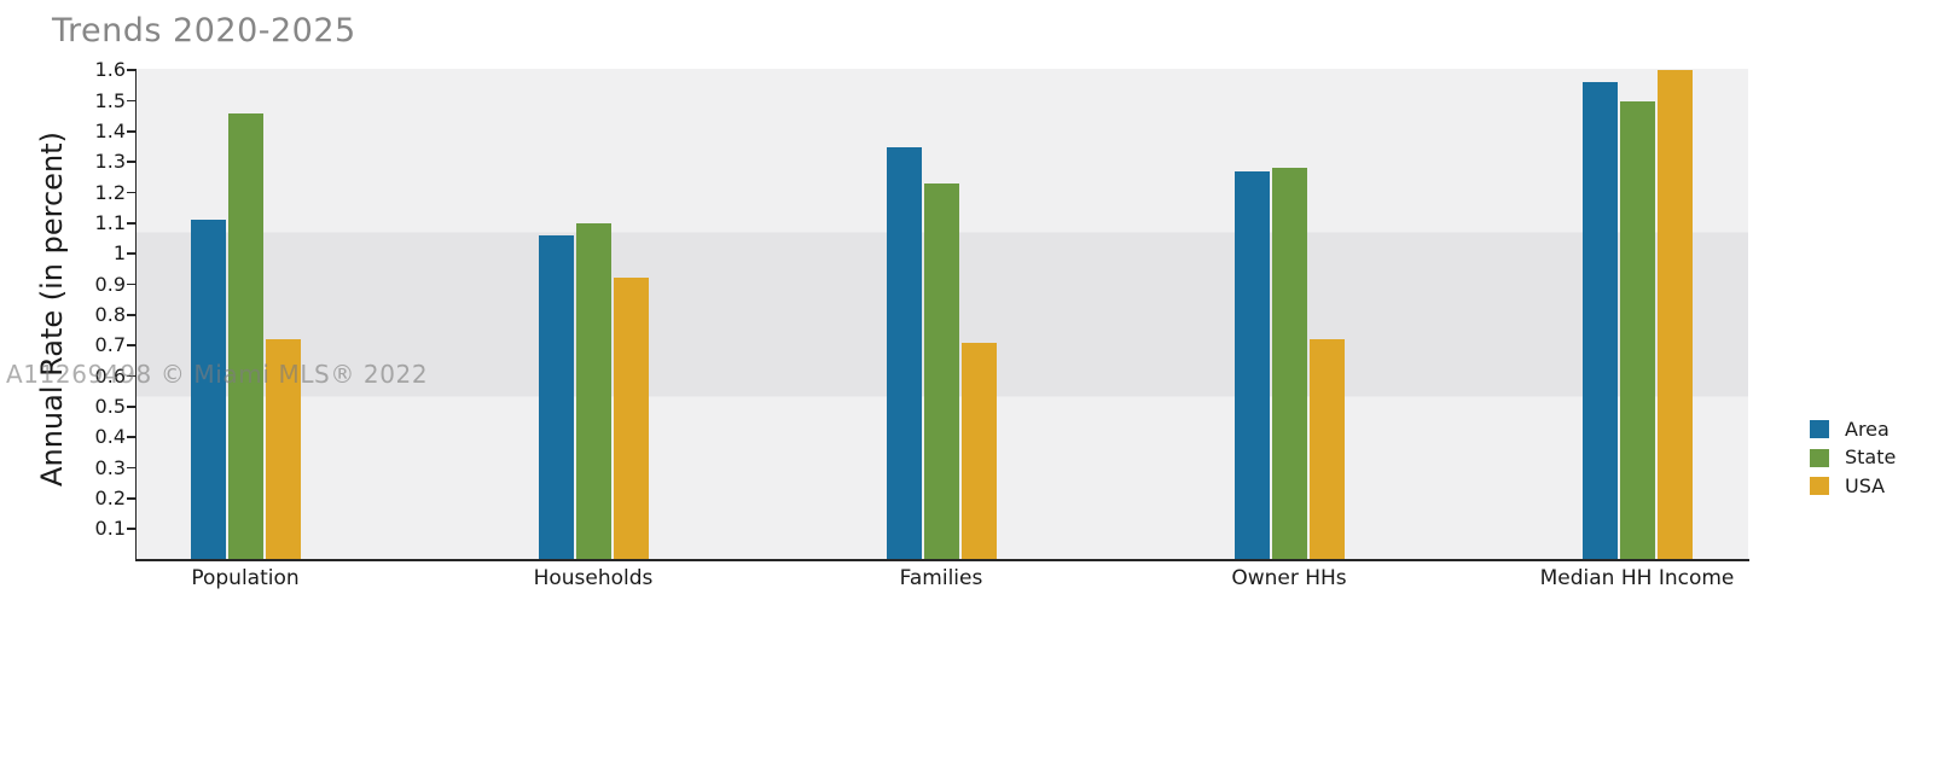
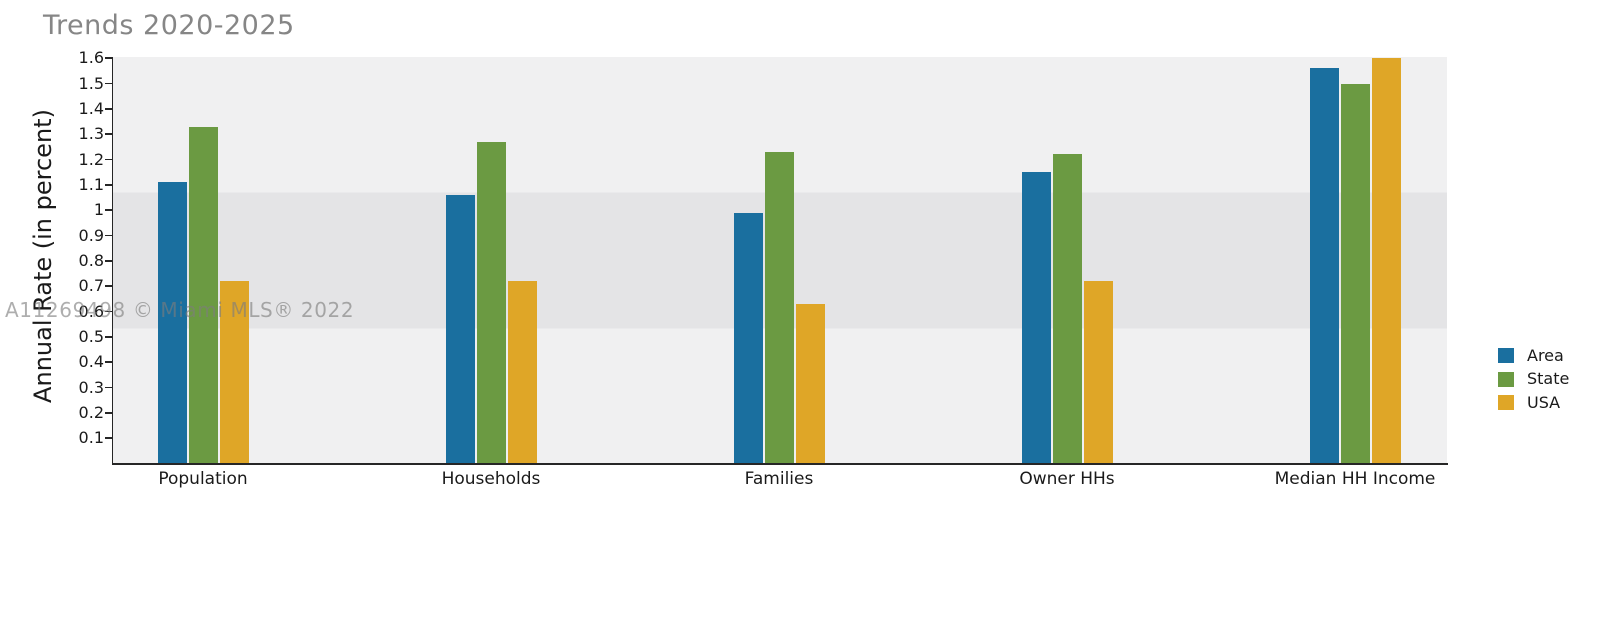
State/Population: 1.46 -> 1.33
State/Households: 1.10 -> 1.27
USA/Households: 0.92 -> 0.72
Area/Families: 1.35 -> 0.99
USA/Families: 0.71 -> 0.63
Area/Owner HHs: 1.27 -> 1.15
State/Owner HHs: 1.28 -> 1.22
